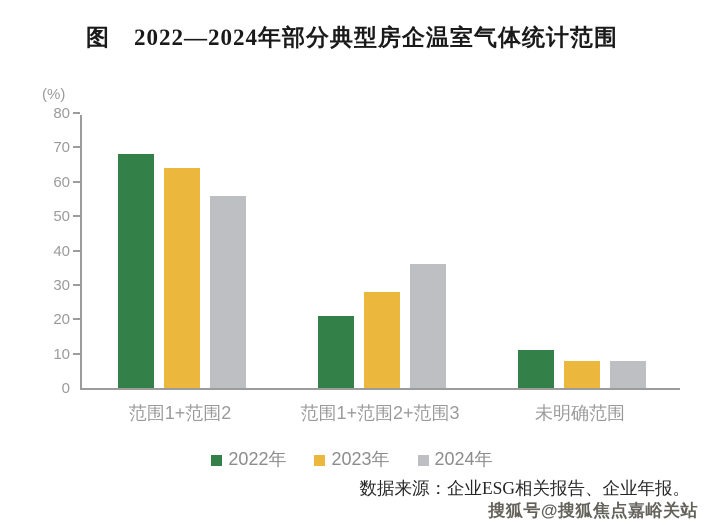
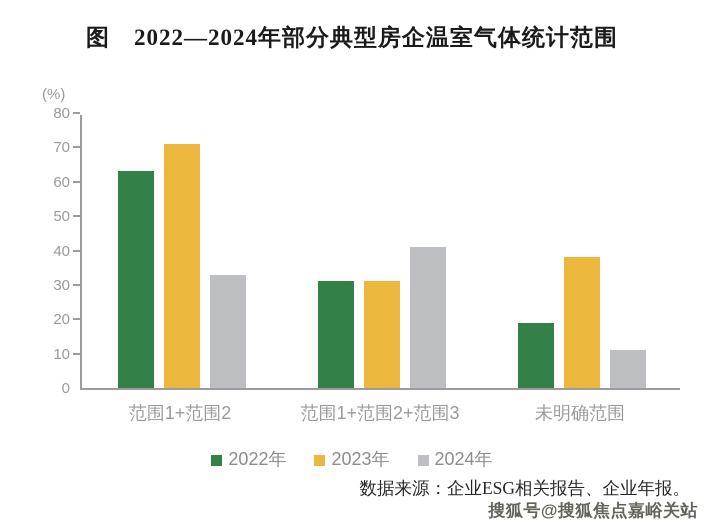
2022年/范围1+范围2: 68 -> 63
2023年/范围1+范围2: 64 -> 71
2024年/范围1+范围2: 56 -> 33
2022年/范围1+范围2+范围3: 21 -> 31
2023年/范围1+范围2+范围3: 28 -> 31
2024年/范围1+范围2+范围3: 36 -> 41
2022年/未明确范围: 11 -> 19
2023年/未明确范围: 8 -> 38
2024年/未明确范围: 8 -> 11
